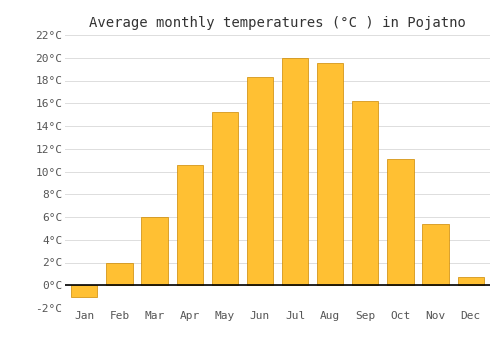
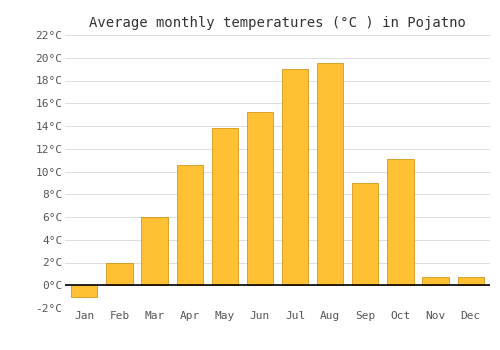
May: 15.2°C -> 13.8°C
Jun: 18.3°C -> 15.2°C
Jul: 20.0°C -> 19.0°C
Sep: 16.2°C -> 9.0°C
Nov: 5.4°C -> 0.7°C
